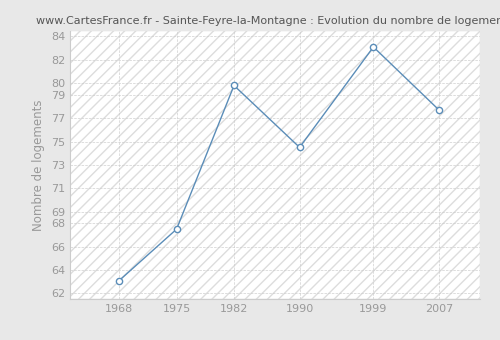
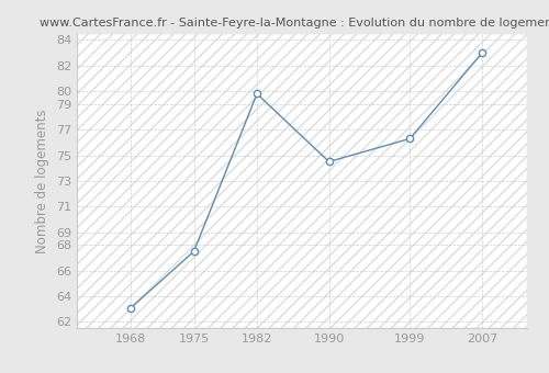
1999: 83.1 -> 76.3
2007: 77.7 -> 83.0
